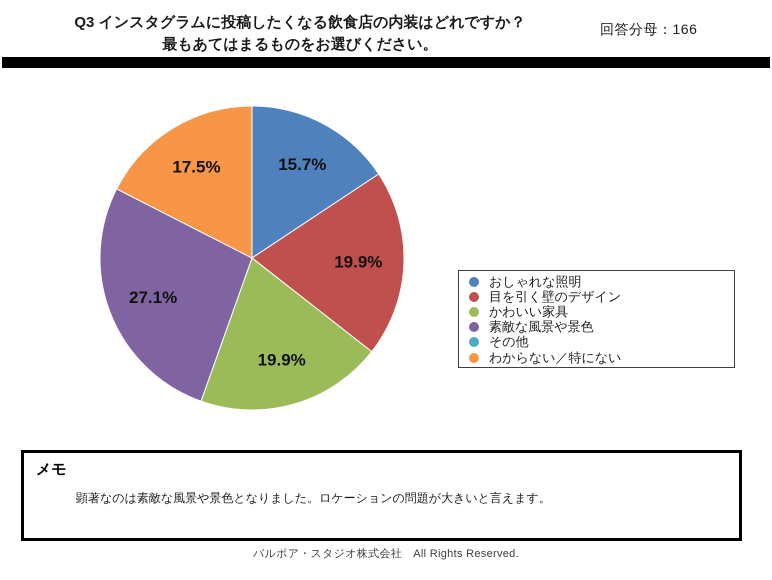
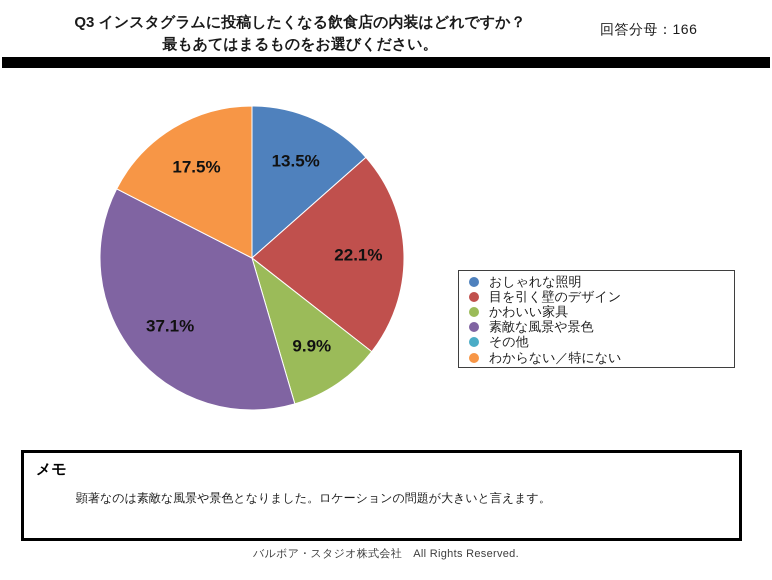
おしゃれな照明: 15.7% -> 13.5%
目を引く壁のデザイン: 19.9% -> 22.1%
かわいい家具: 19.9% -> 9.9%
素敵な風景や景色: 27.1% -> 37.1%
